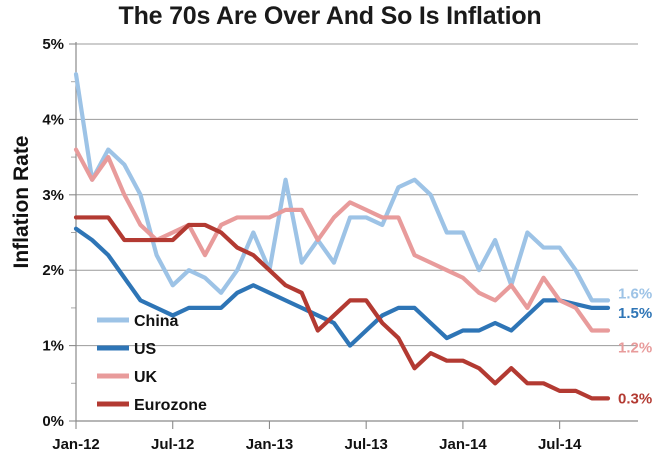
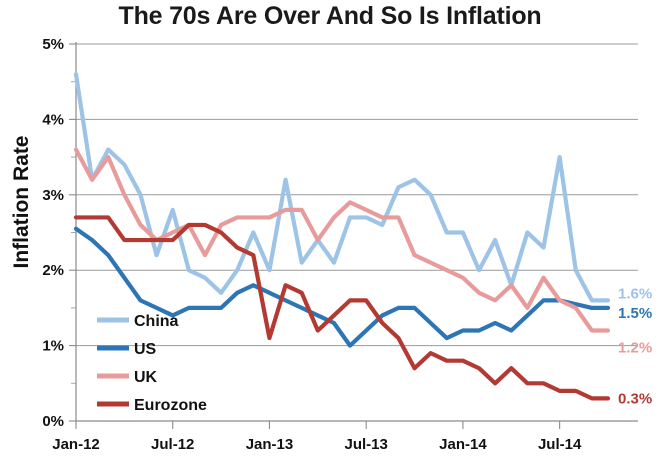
China/Jul-12: 1.8% -> 2.8%
Eurozone/Jan-13: 2.0% -> 1.1%
China/Jul-14: 2.3% -> 3.5%
